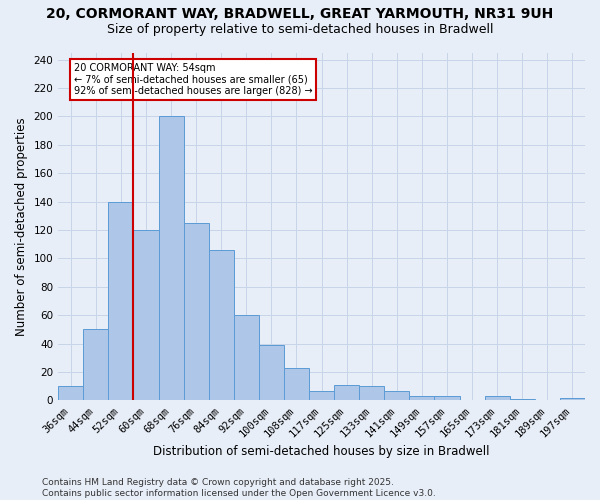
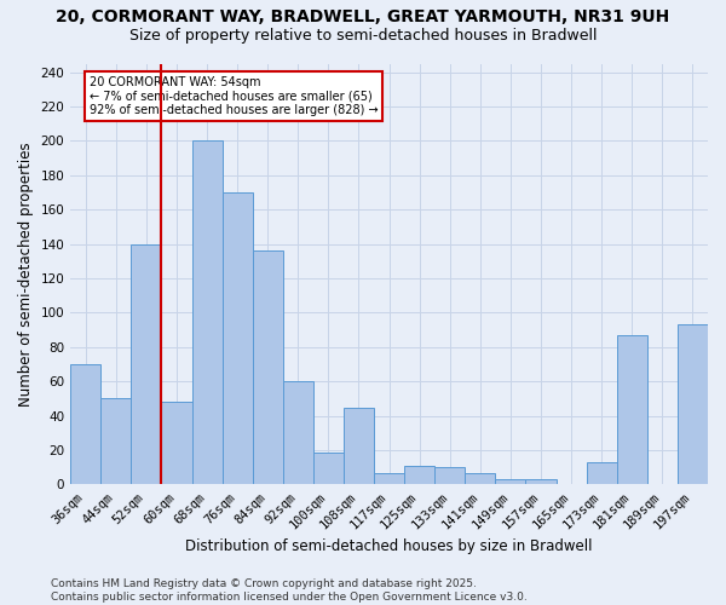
36sqm: 10 -> 70
60sqm: 120 -> 48
76sqm: 125 -> 170
84sqm: 106 -> 136
100sqm: 39 -> 19
108sqm: 23 -> 45
173sqm: 3 -> 13
181sqm: 1 -> 87
197sqm: 2 -> 93
